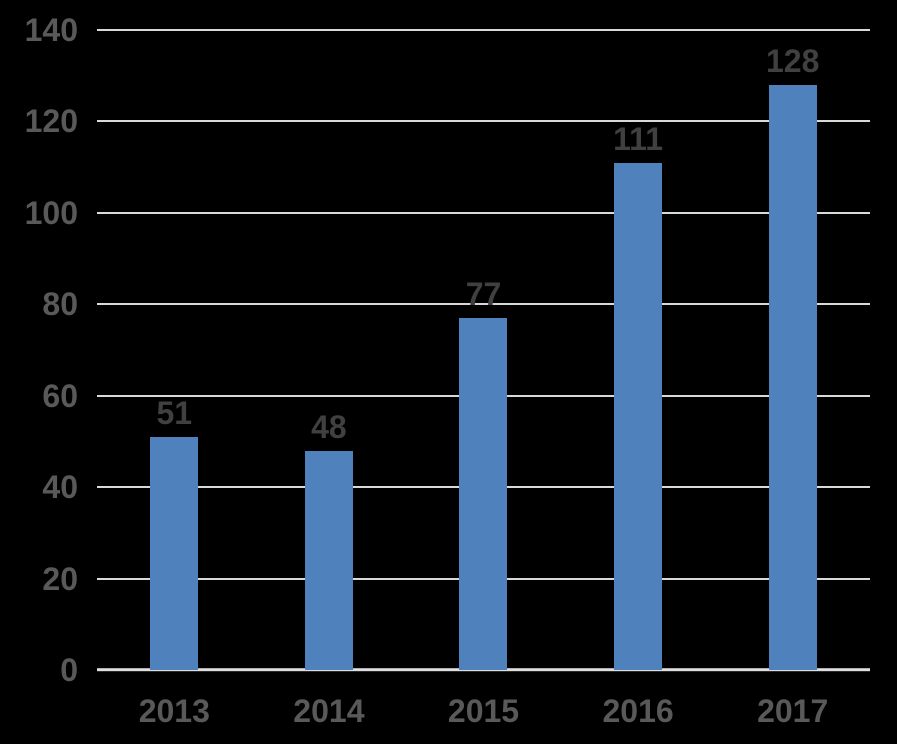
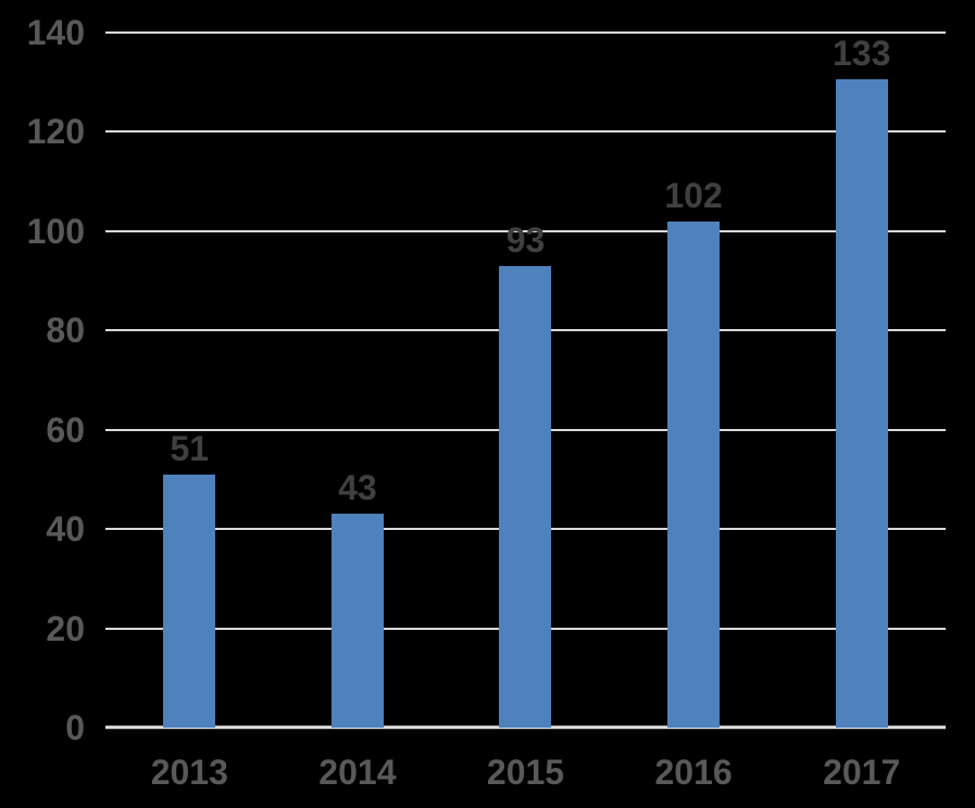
2014: 48 -> 43
2015: 77 -> 93
2016: 111 -> 102
2017: 128 -> 133
